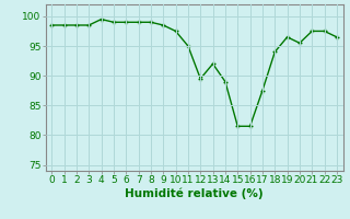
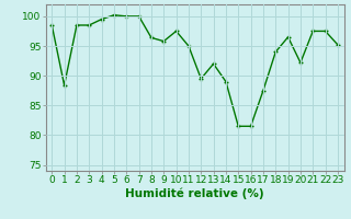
1: 98.5 -> 88.4
5: 99.0 -> 100.2
6: 99.0 -> 100.0
7: 99.0 -> 100.0
8: 99.0 -> 96.4
9: 98.5 -> 95.8
20: 95.5 -> 92.2
23: 96.5 -> 95.2
